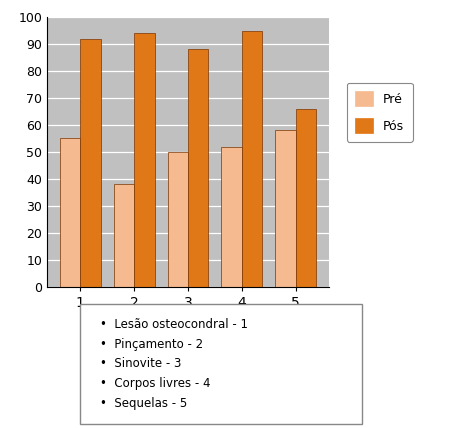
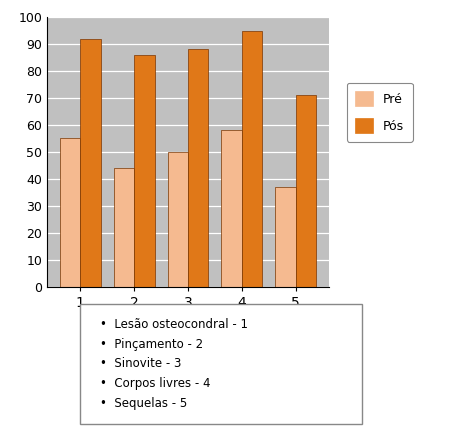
Pré/2: 38 -> 44
Pós/2: 94 -> 86
Pré/4: 52 -> 58
Pré/5: 58 -> 37
Pós/5: 66 -> 71
